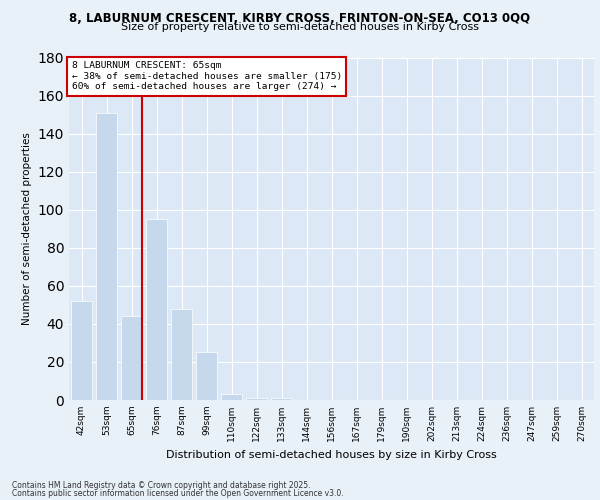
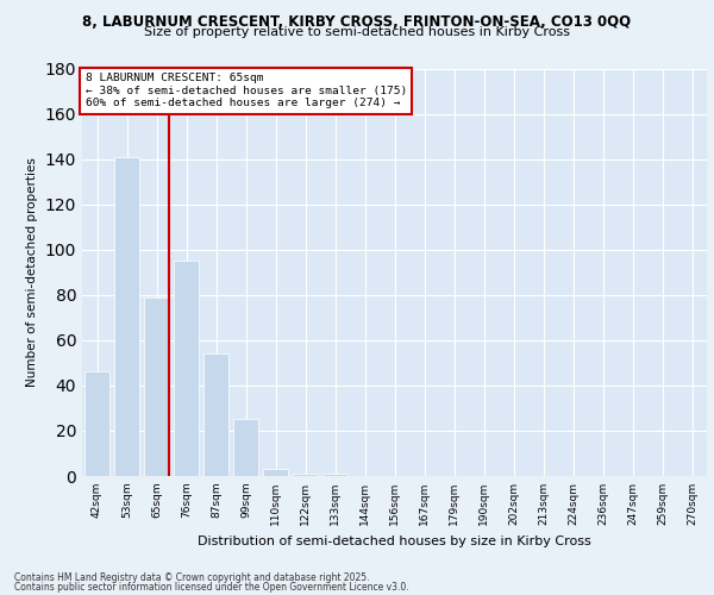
42sqm: 52 -> 46
53sqm: 151 -> 141
65sqm: 44 -> 79
87sqm: 48 -> 54
